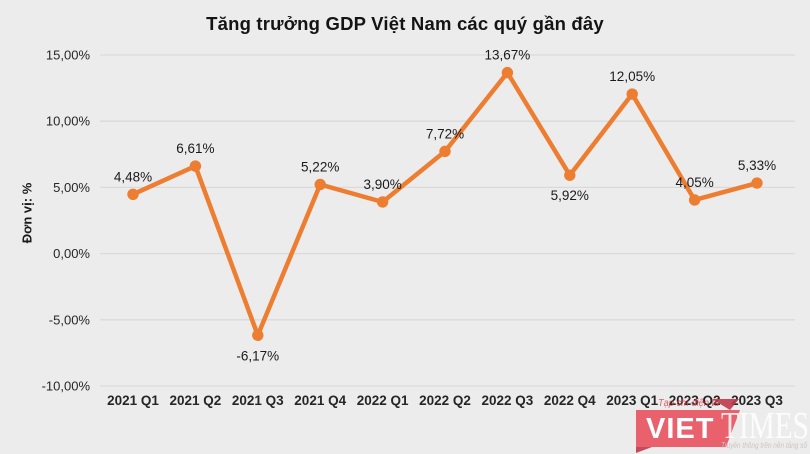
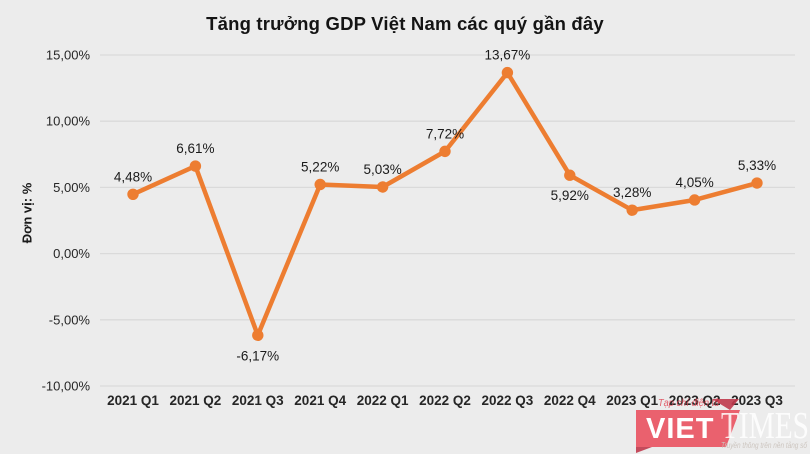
2022 Q1: 3,90% -> 5,03%
2023 Q1: 12,05% -> 3,28%
